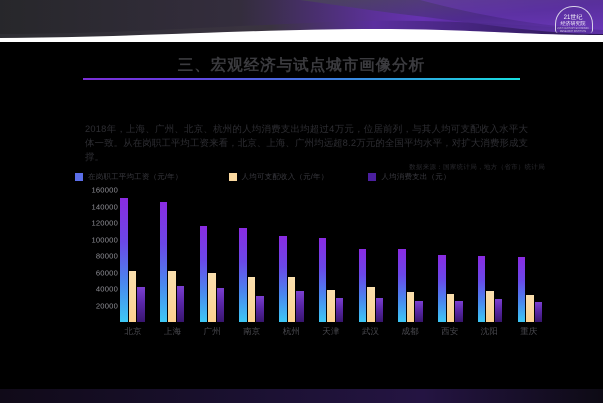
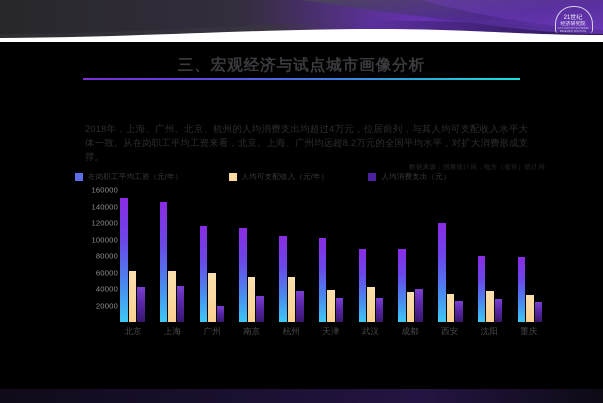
人均消费支出（元）/广州: 40000 -> 20000
人均消费支出（元）/成都: 30000 -> 40000
在岗职工平均工资（元/年）/西安: 80000 -> 120000
